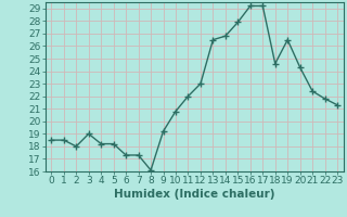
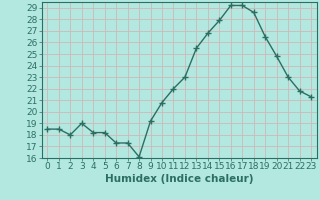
13: 26.5 -> 25.5
18: 24.6 -> 28.6
20: 24.3 -> 24.8
21: 22.4 -> 23.0
